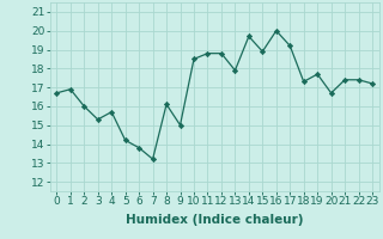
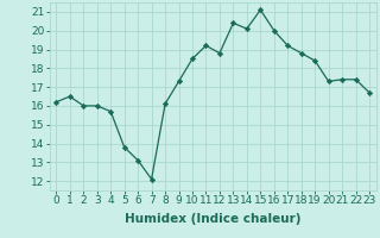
0: 16.7 -> 16.2
1: 16.9 -> 16.5
3: 15.3 -> 16.0
5: 14.2 -> 13.8
6: 13.8 -> 13.1
7: 13.2 -> 12.1
9: 15.0 -> 17.3
11: 18.8 -> 19.2
13: 17.9 -> 20.4
14: 19.7 -> 20.1
15: 18.9 -> 21.1
18: 17.3 -> 18.8
19: 17.7 -> 18.4
20: 16.7 -> 17.3
23: 17.2 -> 16.7
